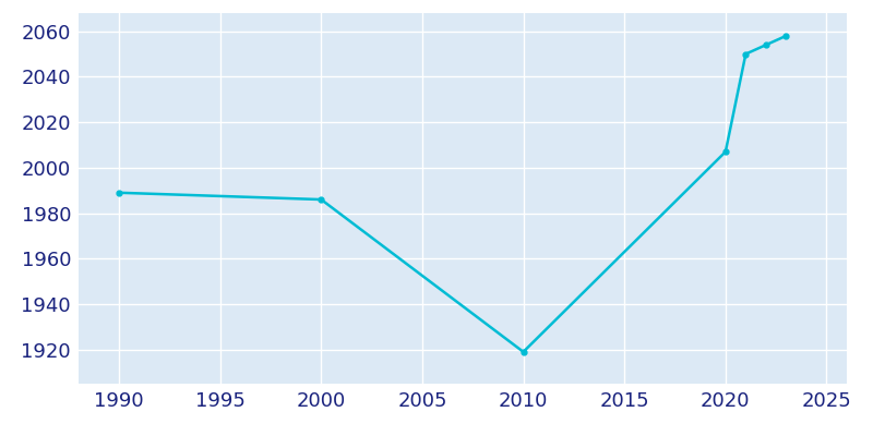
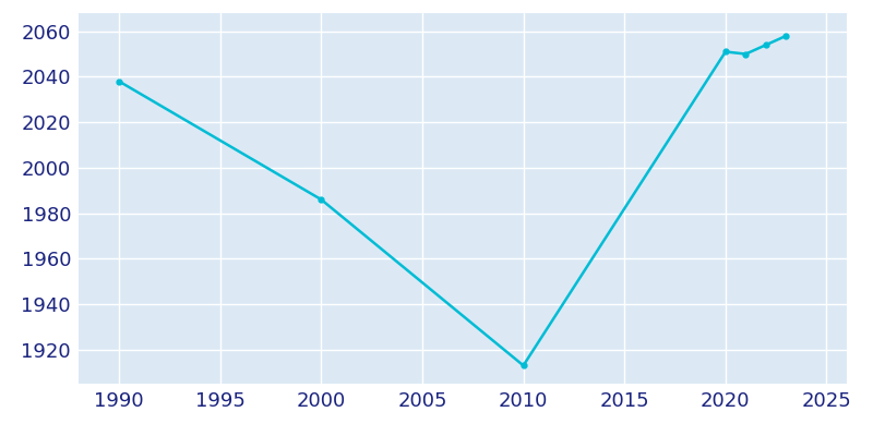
1990: 1989 -> 2038
2010: 1919 -> 1913
2020: 2007 -> 2051
